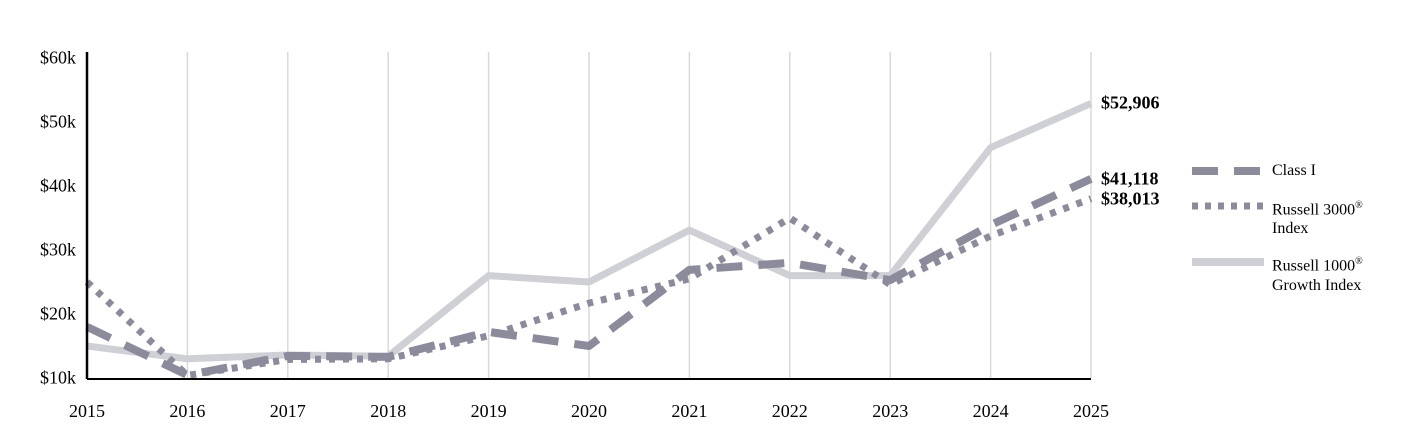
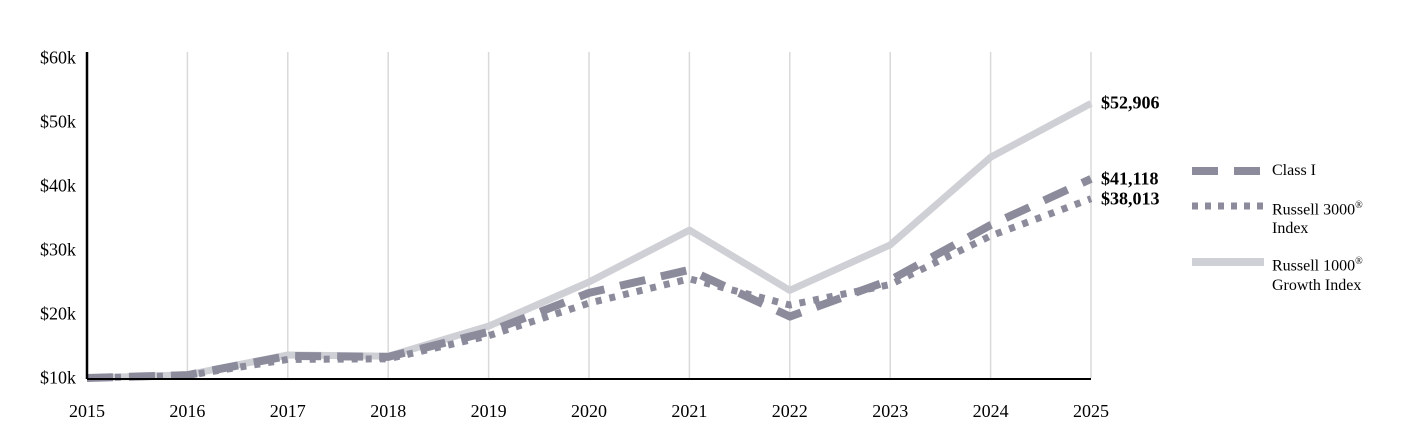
Class I/2015: $18k -> $10k
Russell 3000® Index/2015: $25k -> $10k
Russell 1000® Growth Index/2015: $15k -> $10k
Russell 1000® Growth Index/2016: $13k -> $10k
Russell 1000® Growth Index/2019: $26k -> $18k
Class I/2020: $15k -> $23k
Class I/2022: $28k -> $20k
Russell 3000® Index/2022: $35k -> $21k
Russell 1000® Growth Index/2022: $26k -> $24k
Russell 1000® Growth Index/2023: $26k -> $31k
Russell 1000® Growth Index/2024: $46k -> $44k
